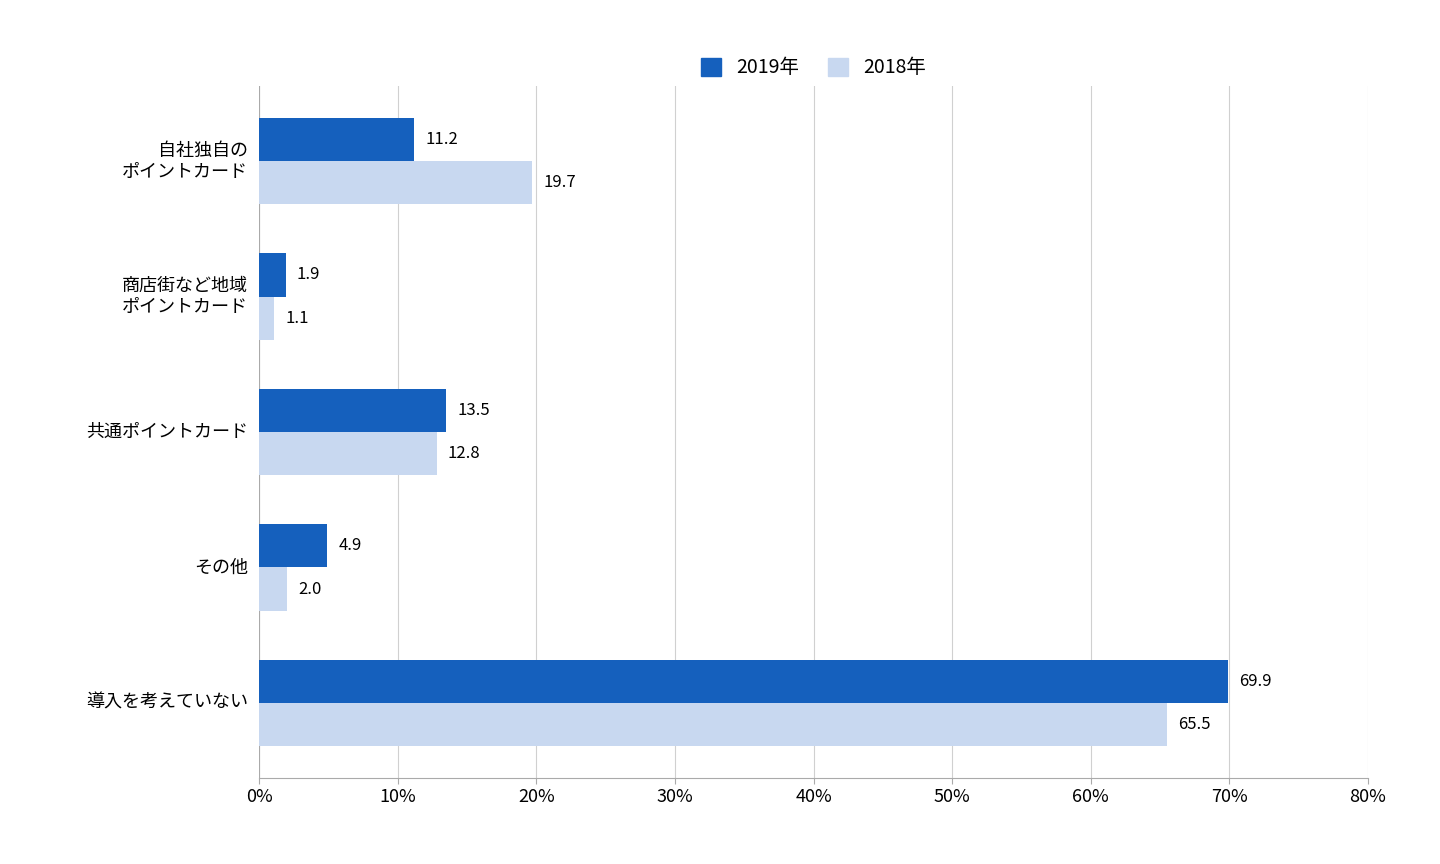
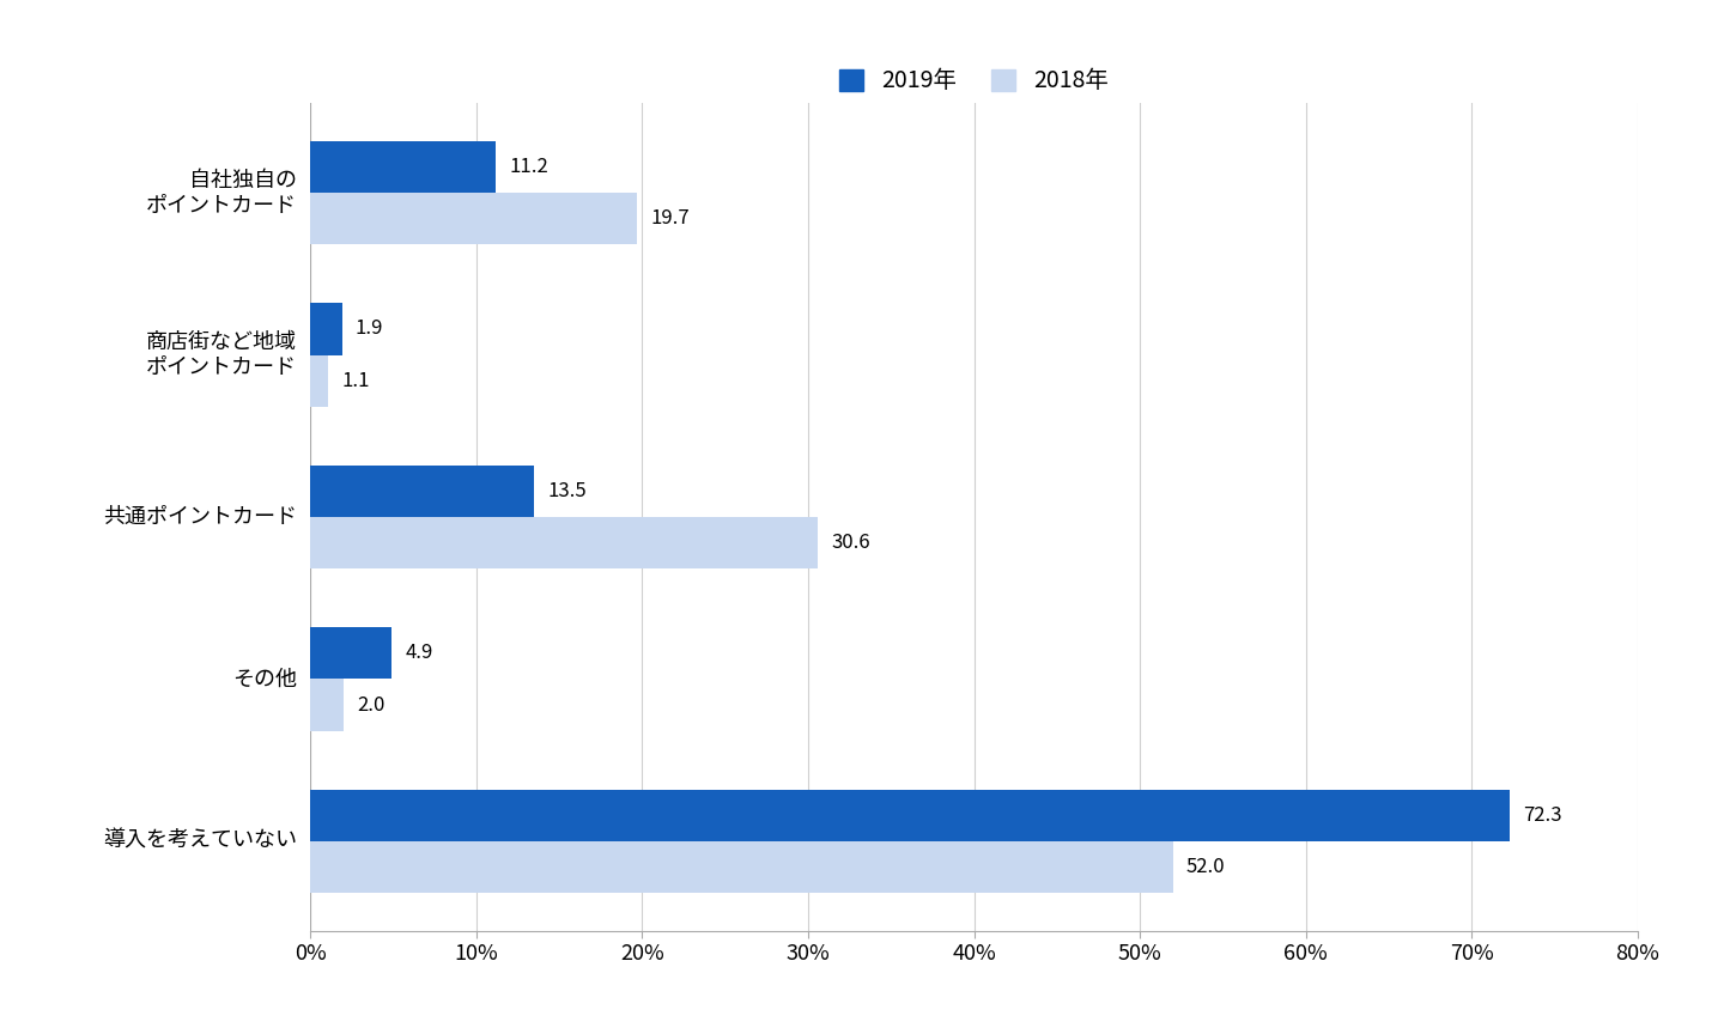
2018年/共通ポイントカード: 12.8 -> 30.6
2019年/導入を考えていない: 69.9 -> 72.3
2018年/導入を考えていない: 65.5 -> 52.0
